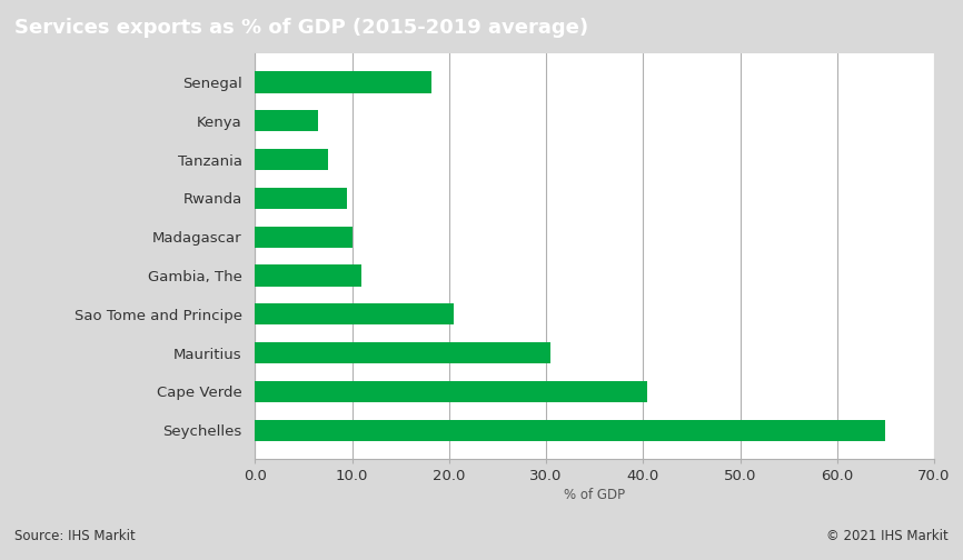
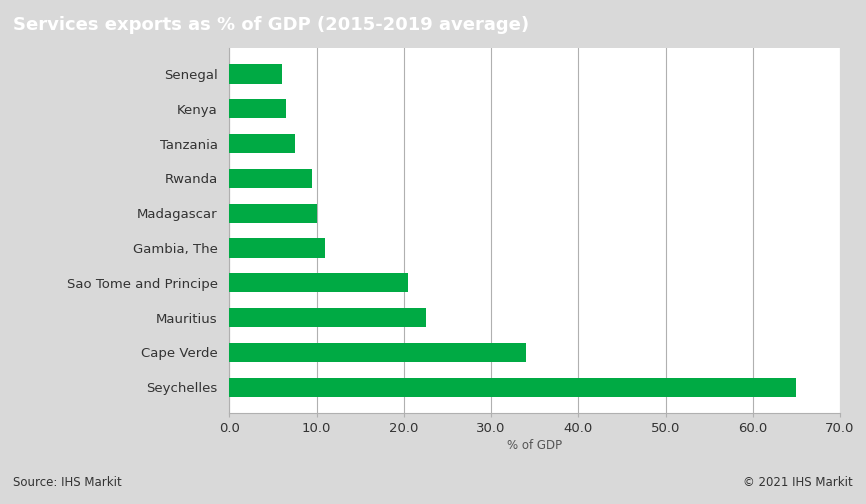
Senegal: 18.2 -> 6.0
Mauritius: 30.4 -> 22.5
Cape Verde: 40.4 -> 34.0
